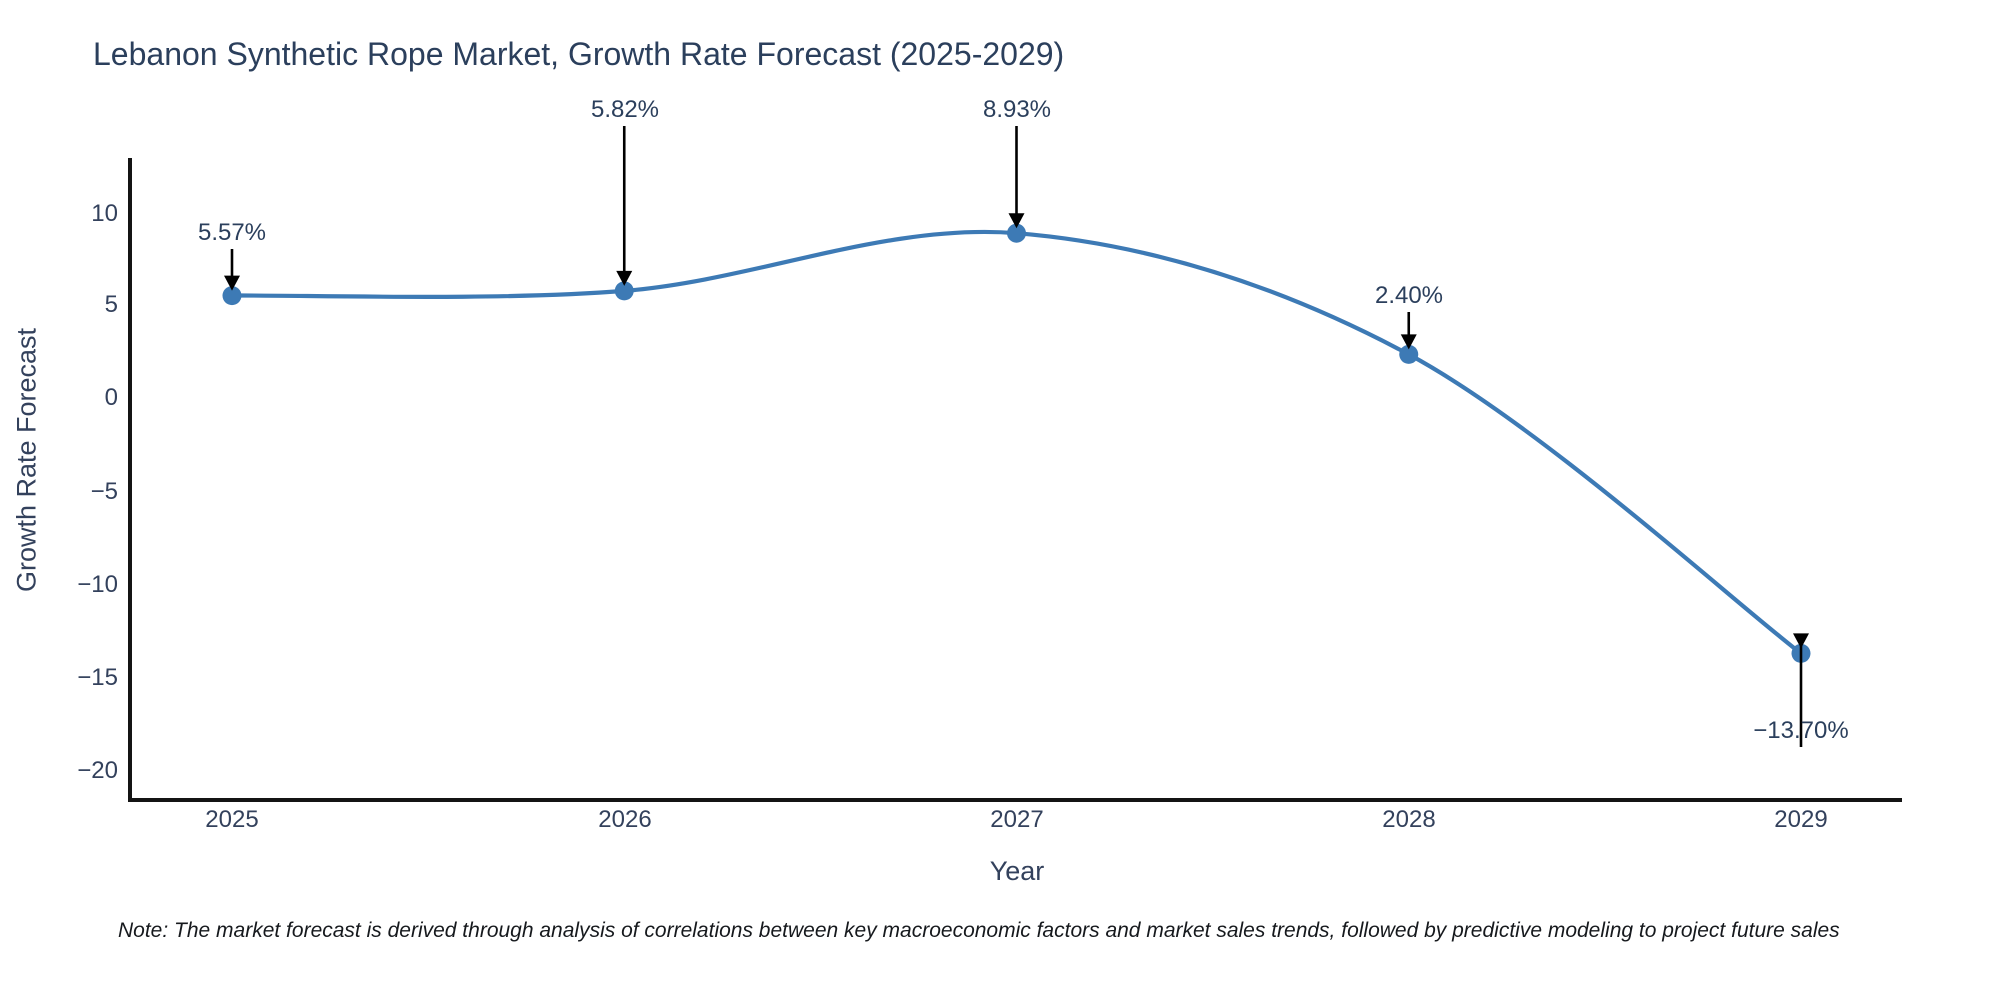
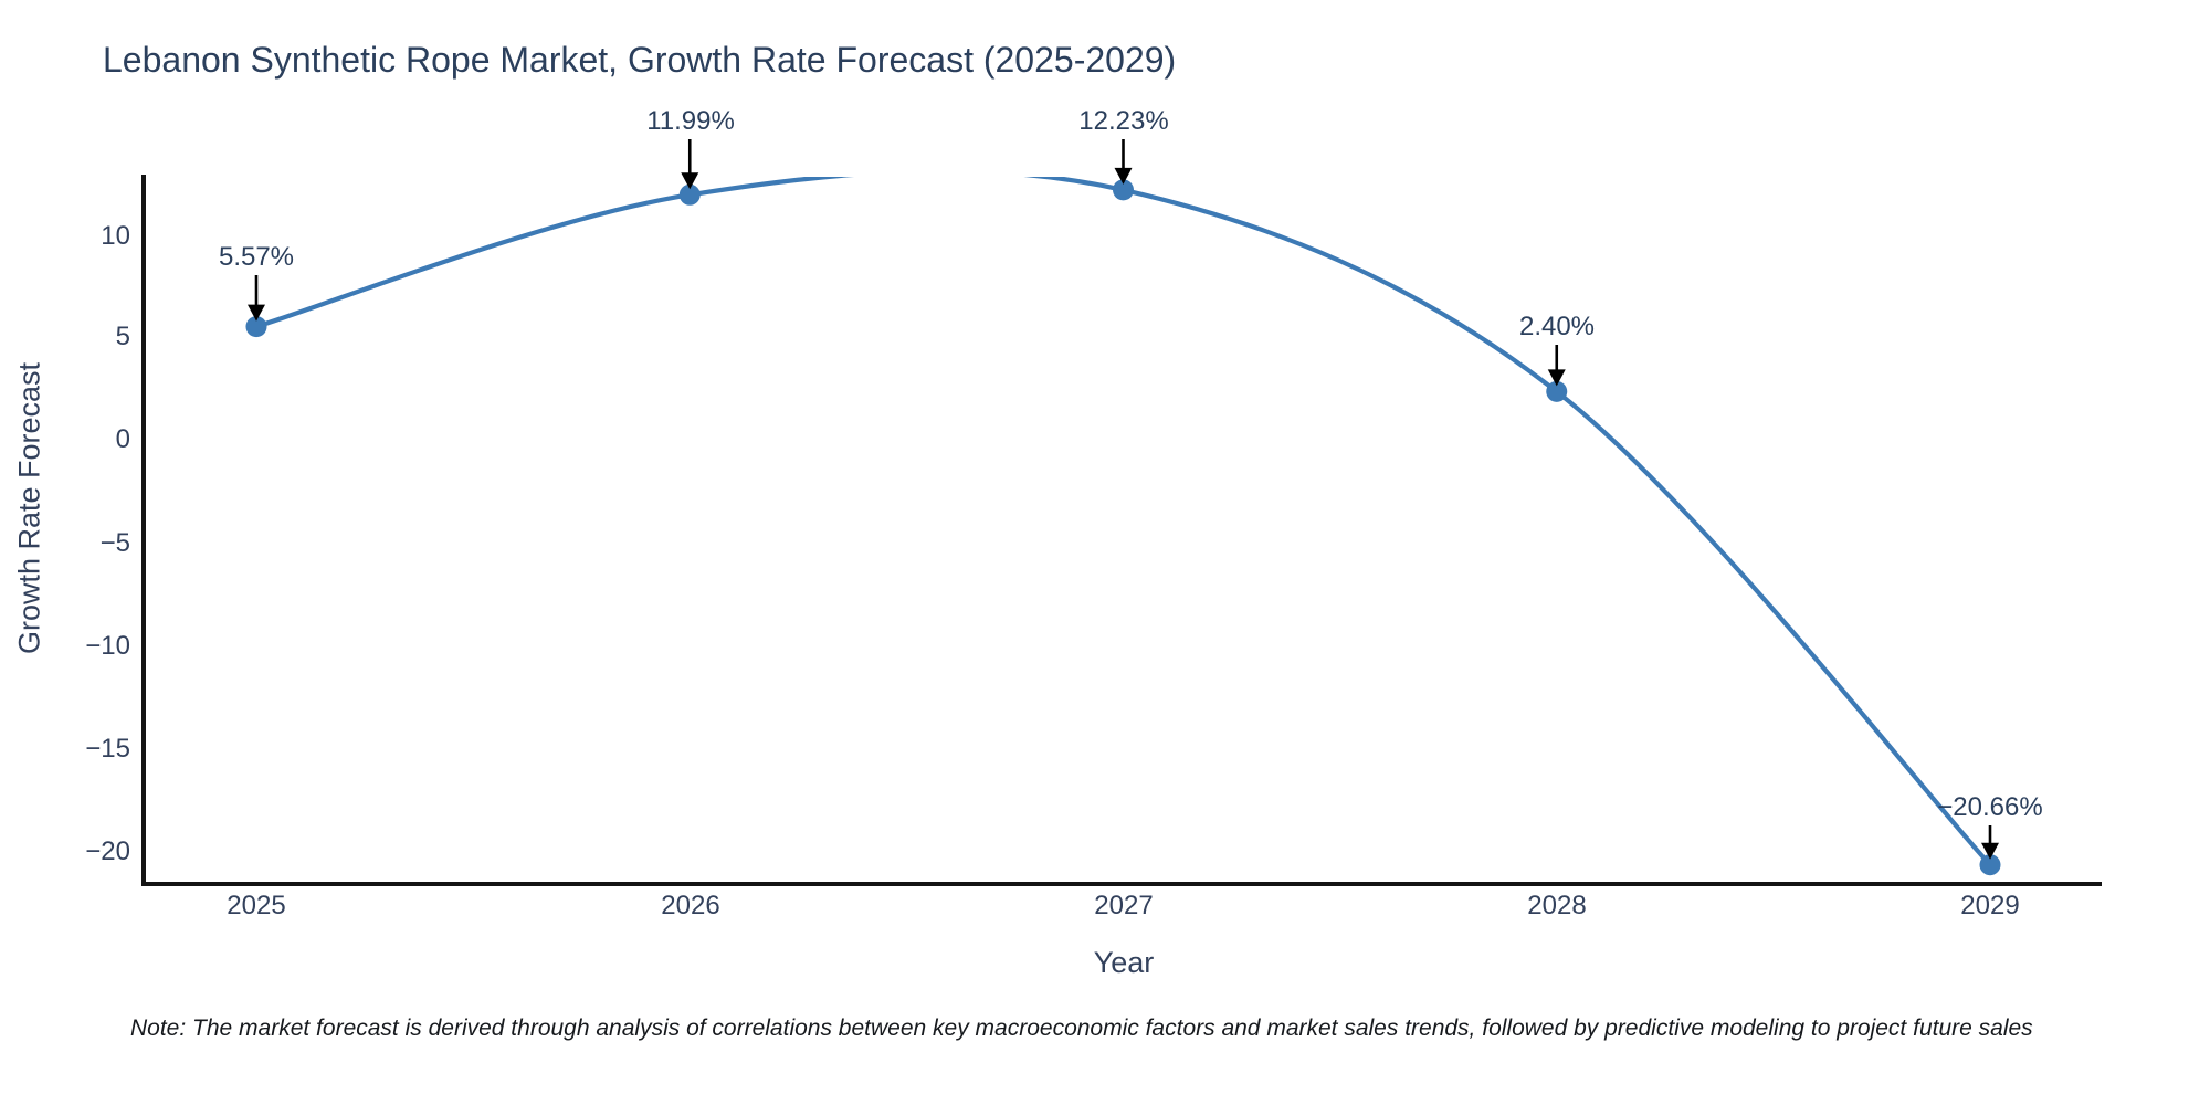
2026: 5.82% -> 11.99%
2027: 8.93% -> 12.23%
2029: −13.70% -> −20.66%
